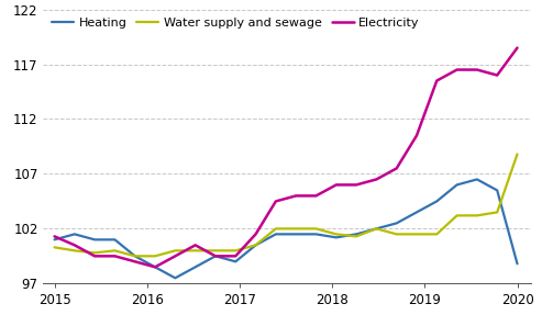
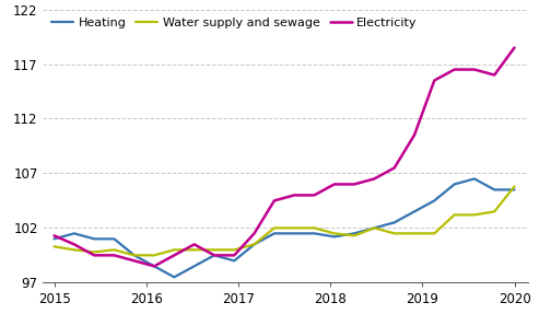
Heating/2020: 98.8 -> 105.5
Water supply and sewage/2020: 108.8 -> 105.8
